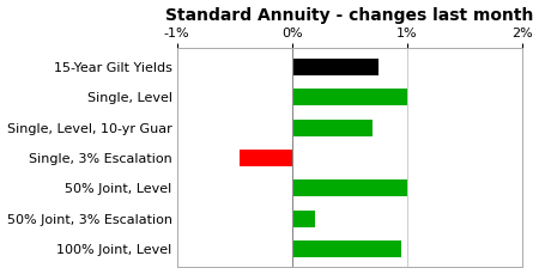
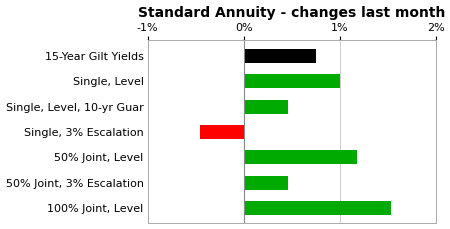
Single, Level, 10-yr Guar: 0.70% -> 0.46%
50% Joint, Level: 1.00% -> 1.18%
50% Joint, 3% Escalation: 0.20% -> 0.46%
100% Joint, Level: 0.95% -> 1.54%
